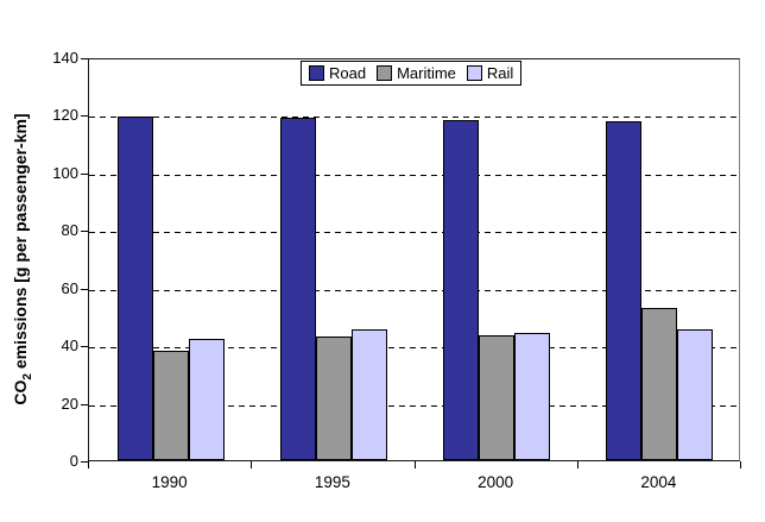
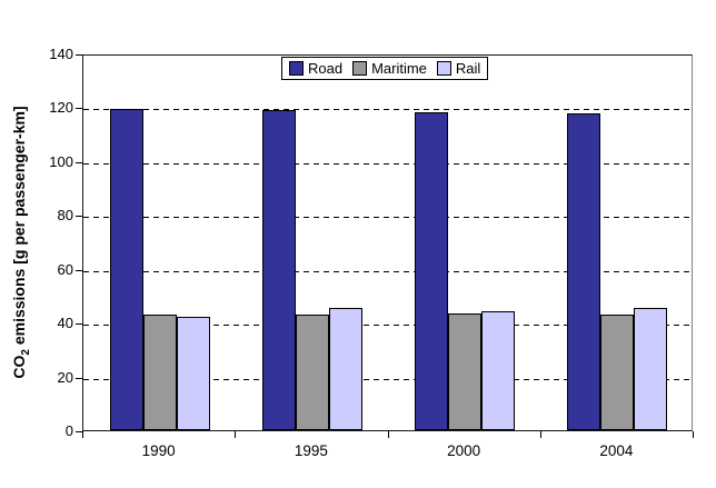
Maritime/1990: 38 -> 43
Maritime/2004: 53 -> 43
